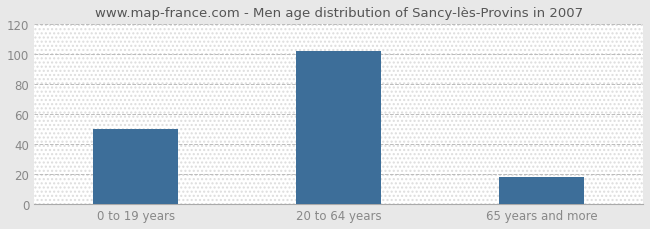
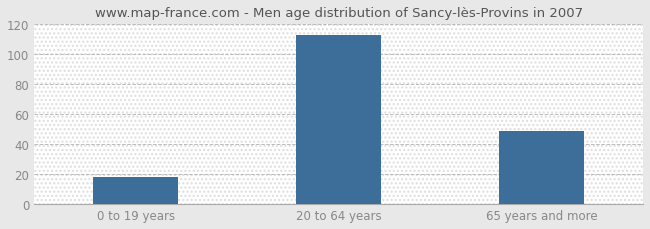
0 to 19 years: 50 -> 18
20 to 64 years: 102 -> 113
65 years and more: 18 -> 49
